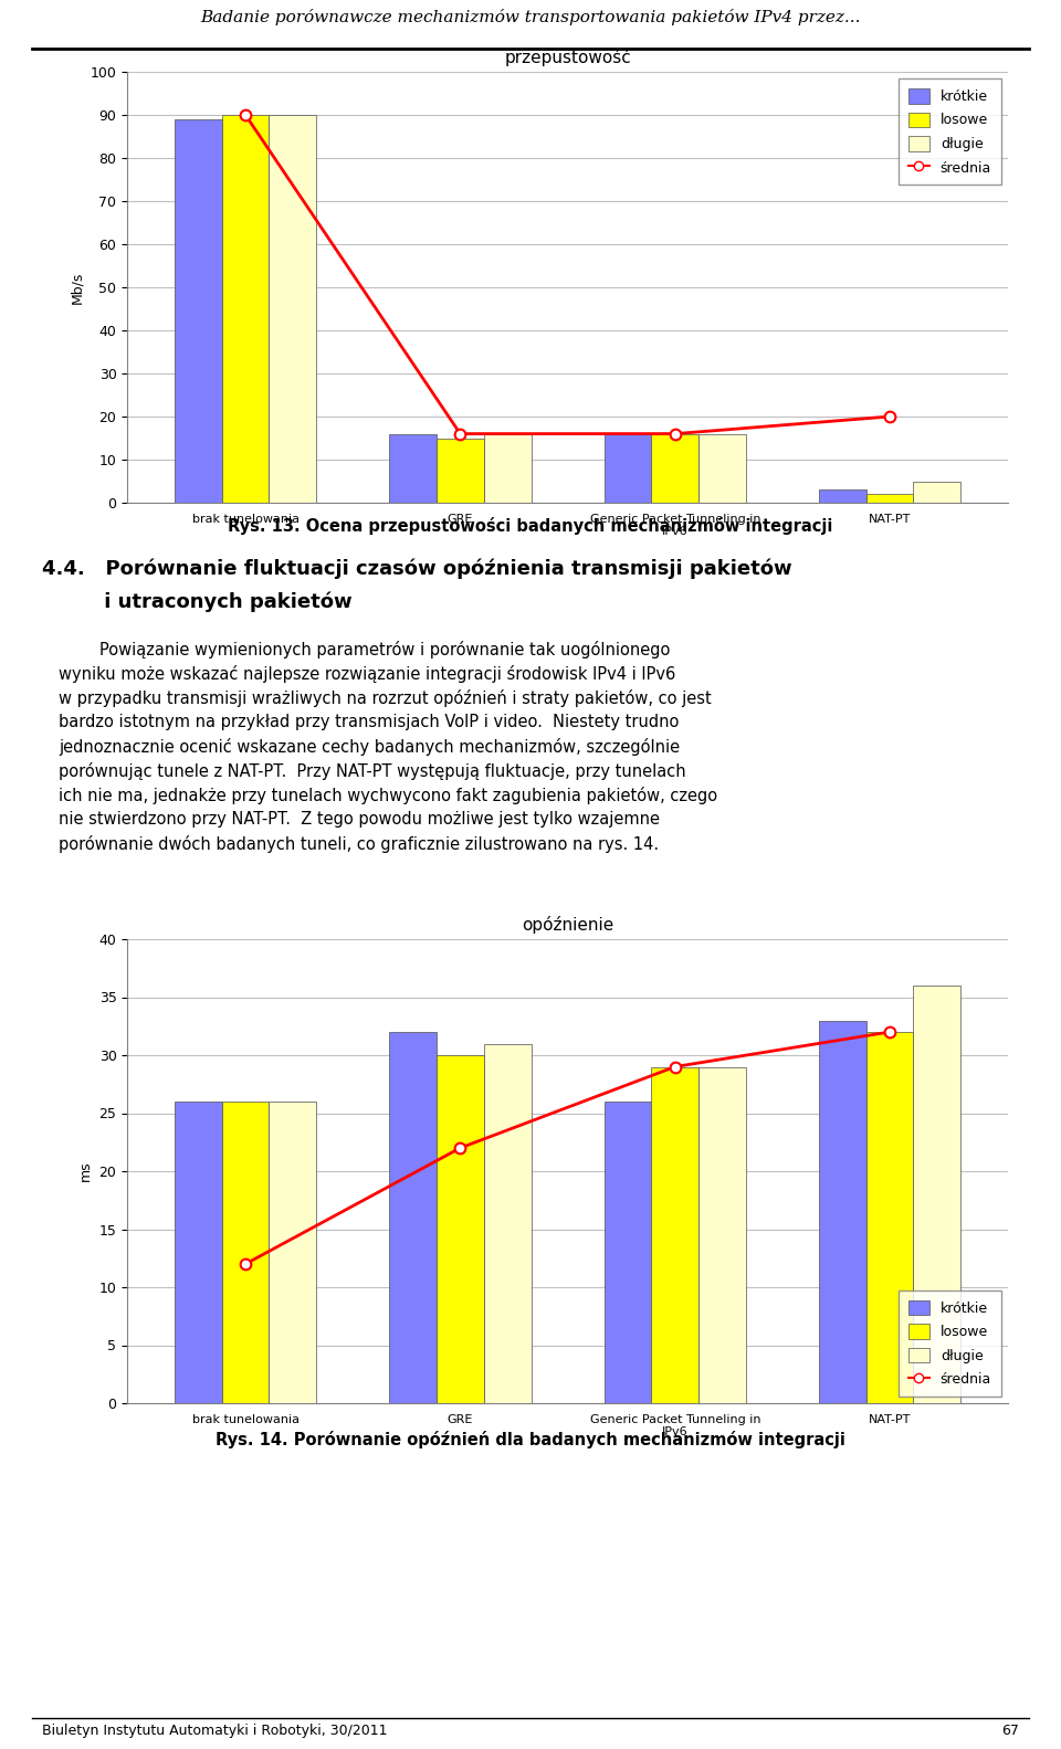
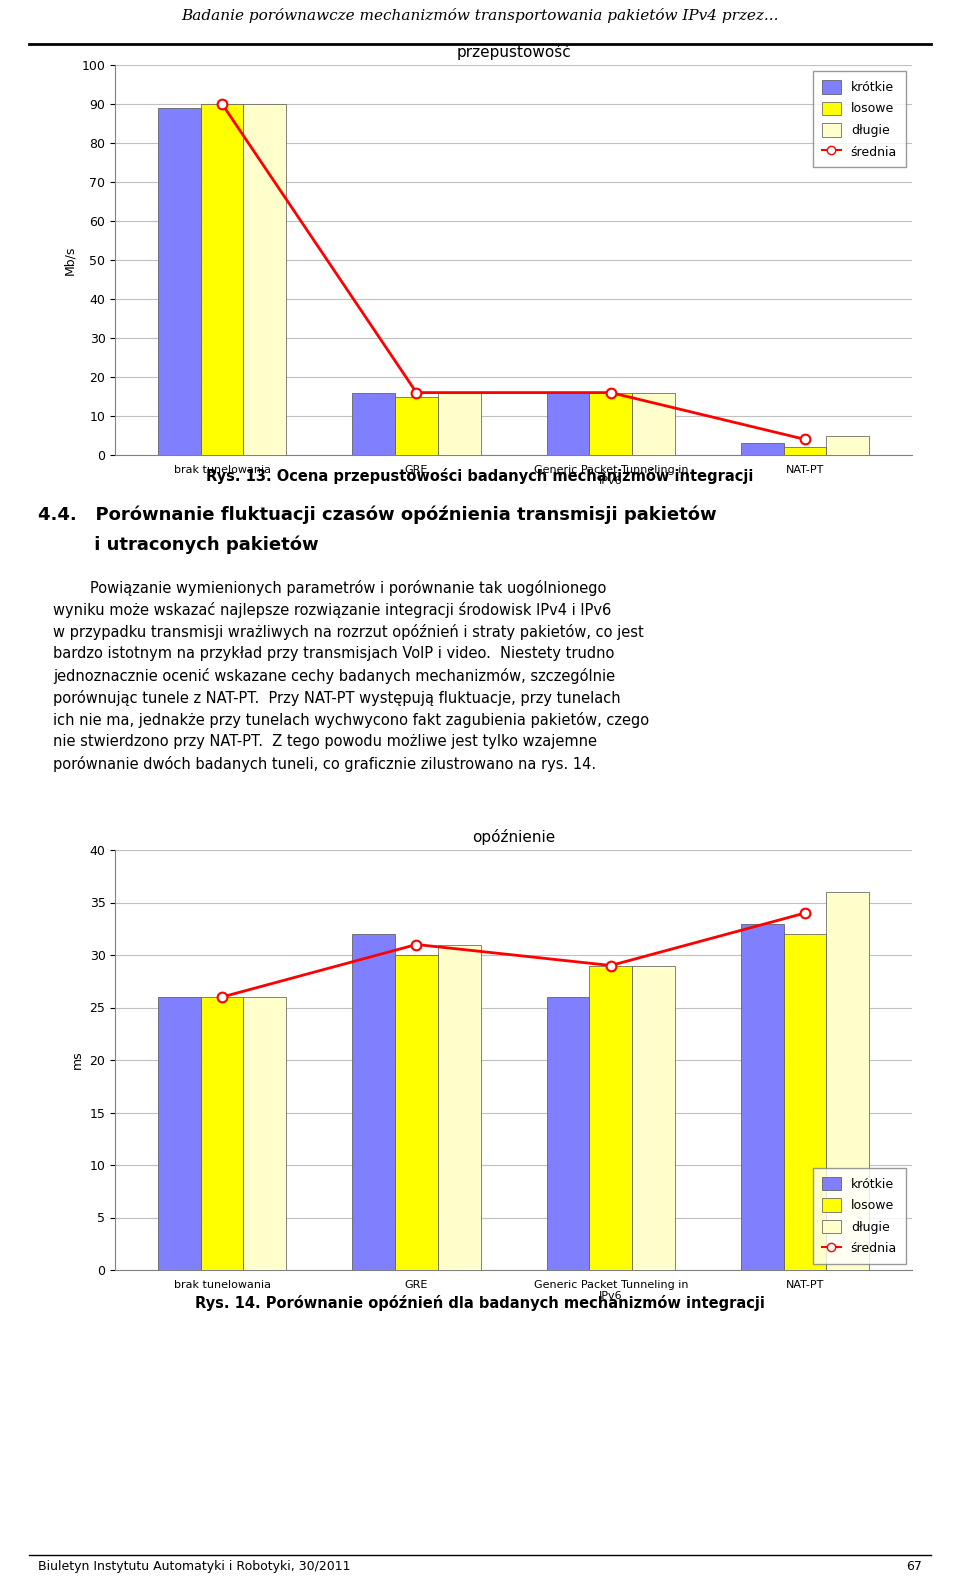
przepustowość/średnia/NAT-PT: 20 -> 4
opóźnienie/średnia/brak tunelowania: 12 -> 26
opóźnienie/średnia/GRE: 22 -> 31
opóźnienie/średnia/NAT-PT: 32 -> 34
